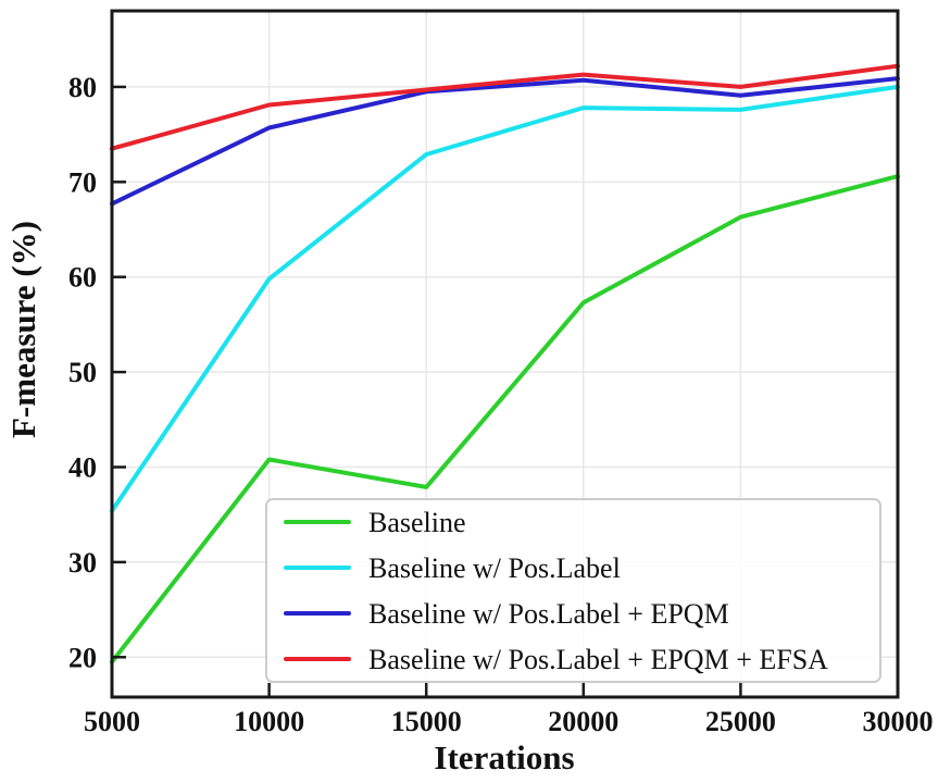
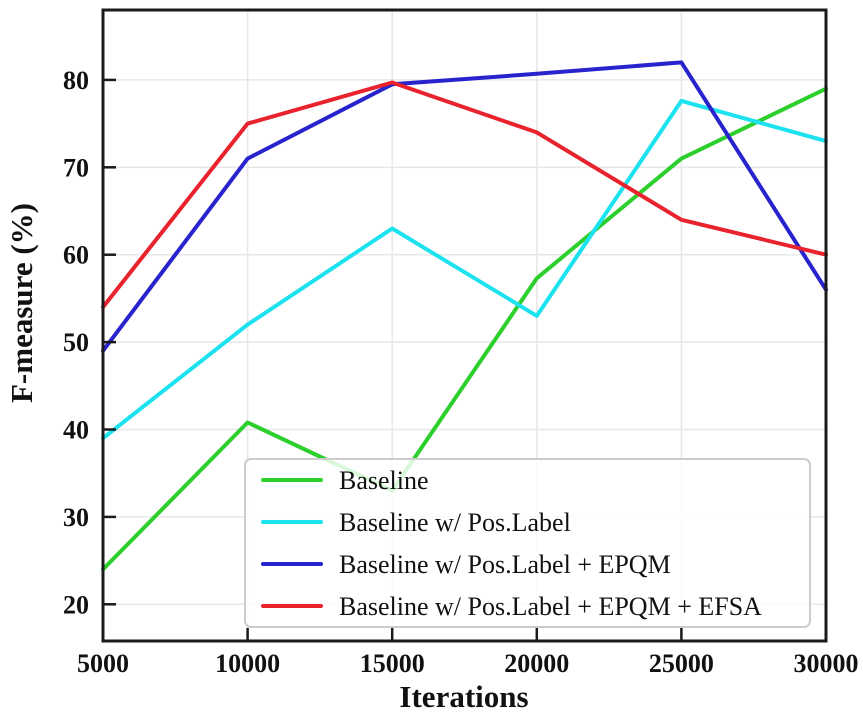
Baseline/5000: 20 -> 24
Baseline w/ Pos.Label/5000: 35 -> 39
Baseline w/ Pos.Label + EPQM/5000: 68 -> 49
Baseline w/ Pos.Label + EPQM + EFSA/5000: 74 -> 54
Baseline w/ Pos.Label/10000: 60 -> 52
Baseline w/ Pos.Label + EPQM/10000: 76 -> 71
Baseline w/ Pos.Label + EPQM + EFSA/10000: 78 -> 75
Baseline/15000: 38 -> 33
Baseline w/ Pos.Label/15000: 73 -> 63
Baseline w/ Pos.Label/20000: 78 -> 53
Baseline w/ Pos.Label + EPQM + EFSA/20000: 81 -> 74
Baseline/25000: 66 -> 71
Baseline w/ Pos.Label + EPQM/25000: 79 -> 82
Baseline w/ Pos.Label + EPQM + EFSA/25000: 80 -> 64
Baseline/30000: 71 -> 79
Baseline w/ Pos.Label/30000: 80 -> 73
Baseline w/ Pos.Label + EPQM/30000: 81 -> 56
Baseline w/ Pos.Label + EPQM + EFSA/30000: 82 -> 60
